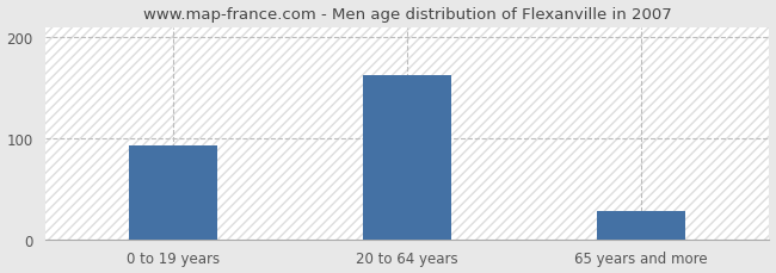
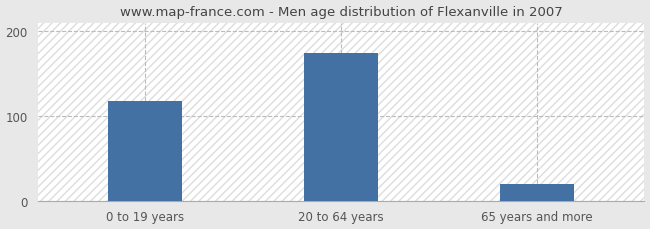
0 to 19 years: 93 -> 118
20 to 64 years: 163 -> 174
65 years and more: 28 -> 20
